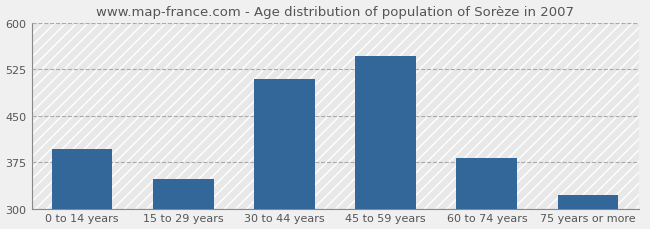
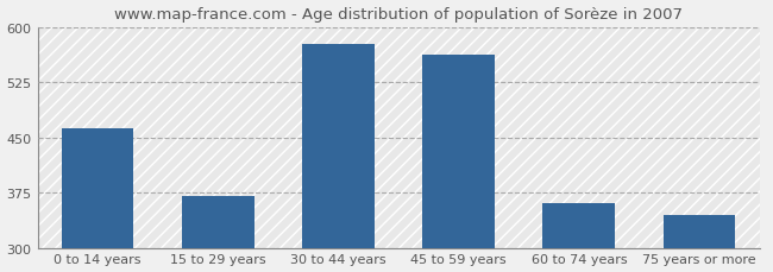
0 to 14 years: 397 -> 462
15 to 29 years: 347 -> 370
30 to 44 years: 510 -> 578
45 to 59 years: 547 -> 562
60 to 74 years: 382 -> 360
75 years or more: 322 -> 344
